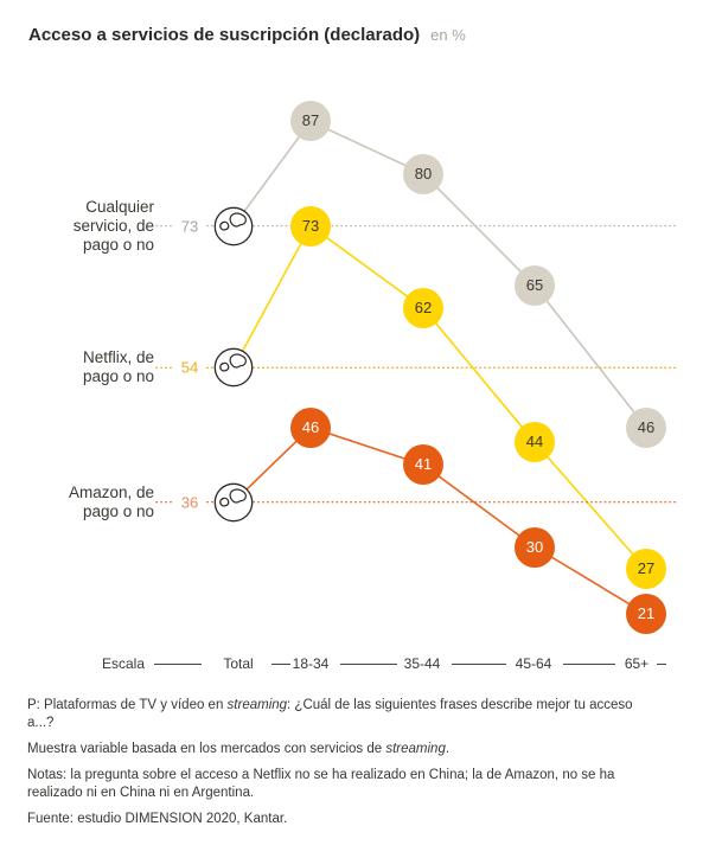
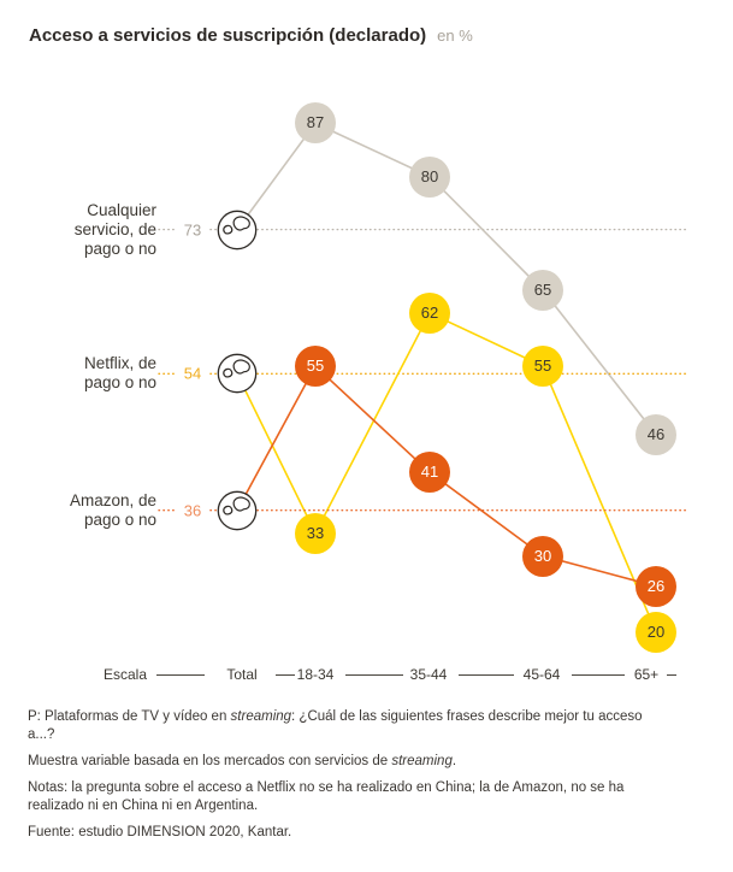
Netflix, de pago o no/18-34: 73 -> 33
Amazon, de pago o no/18-34: 46 -> 55
Netflix, de pago o no/45-64: 44 -> 55
Netflix, de pago o no/65+: 27 -> 20
Amazon, de pago o no/65+: 21 -> 26
